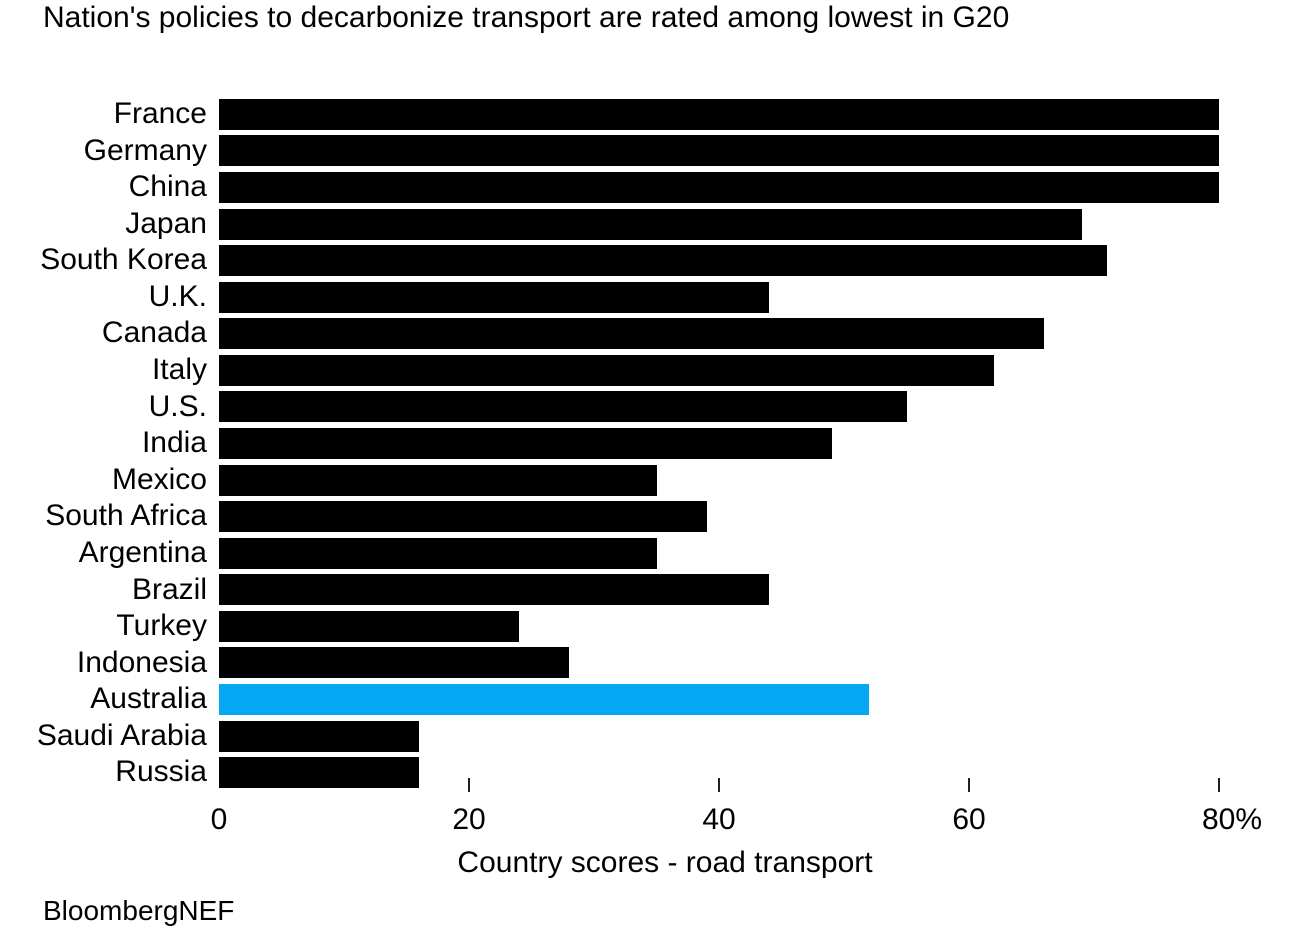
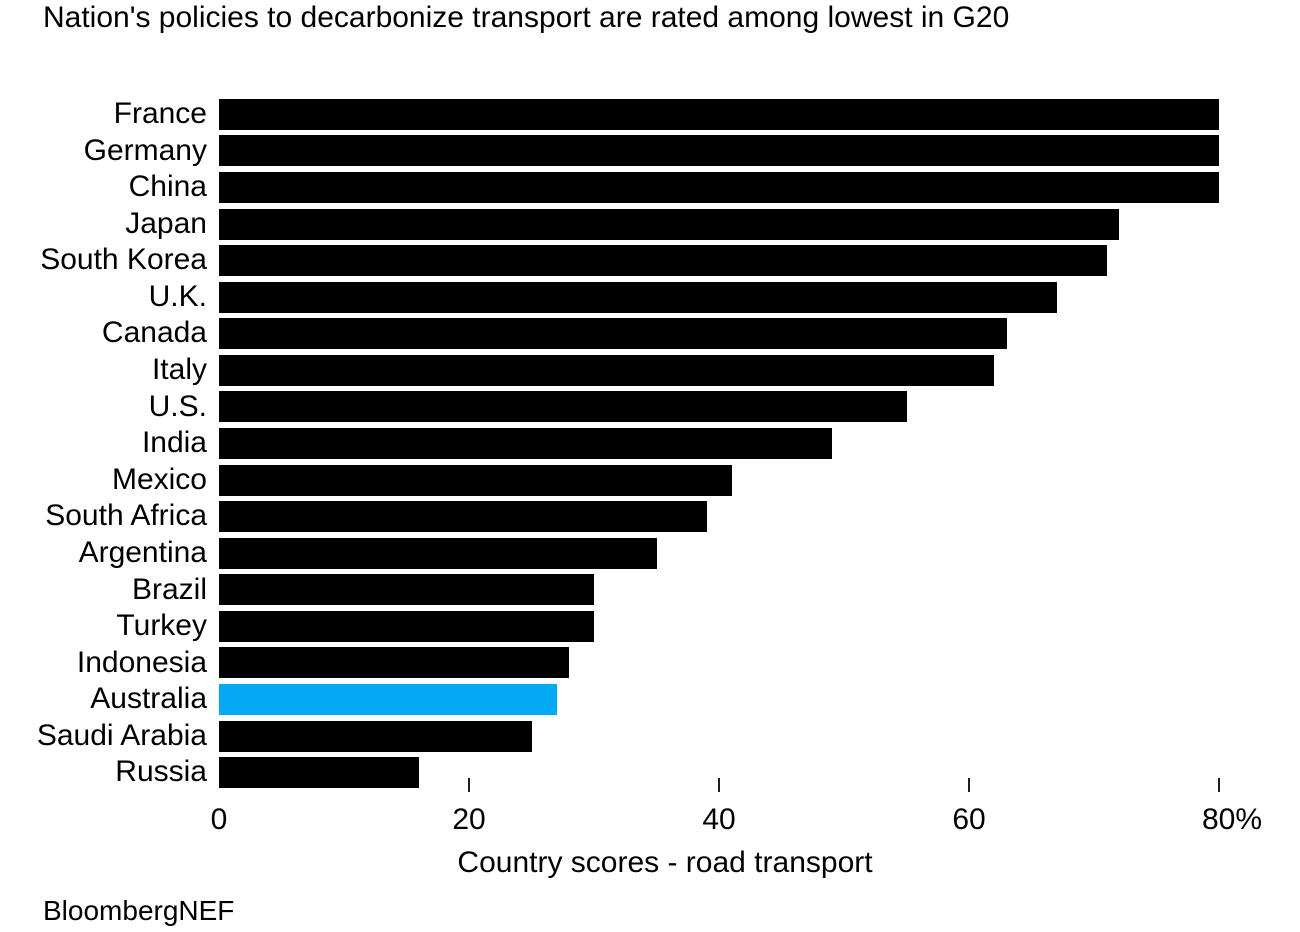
Japan: 69% -> 72%
U.K.: 44% -> 67%
Canada: 66% -> 63%
Mexico: 35% -> 41%
Brazil: 44% -> 30%
Turkey: 24% -> 30%
Australia: 52% -> 27%
Saudi Arabia: 16% -> 25%
